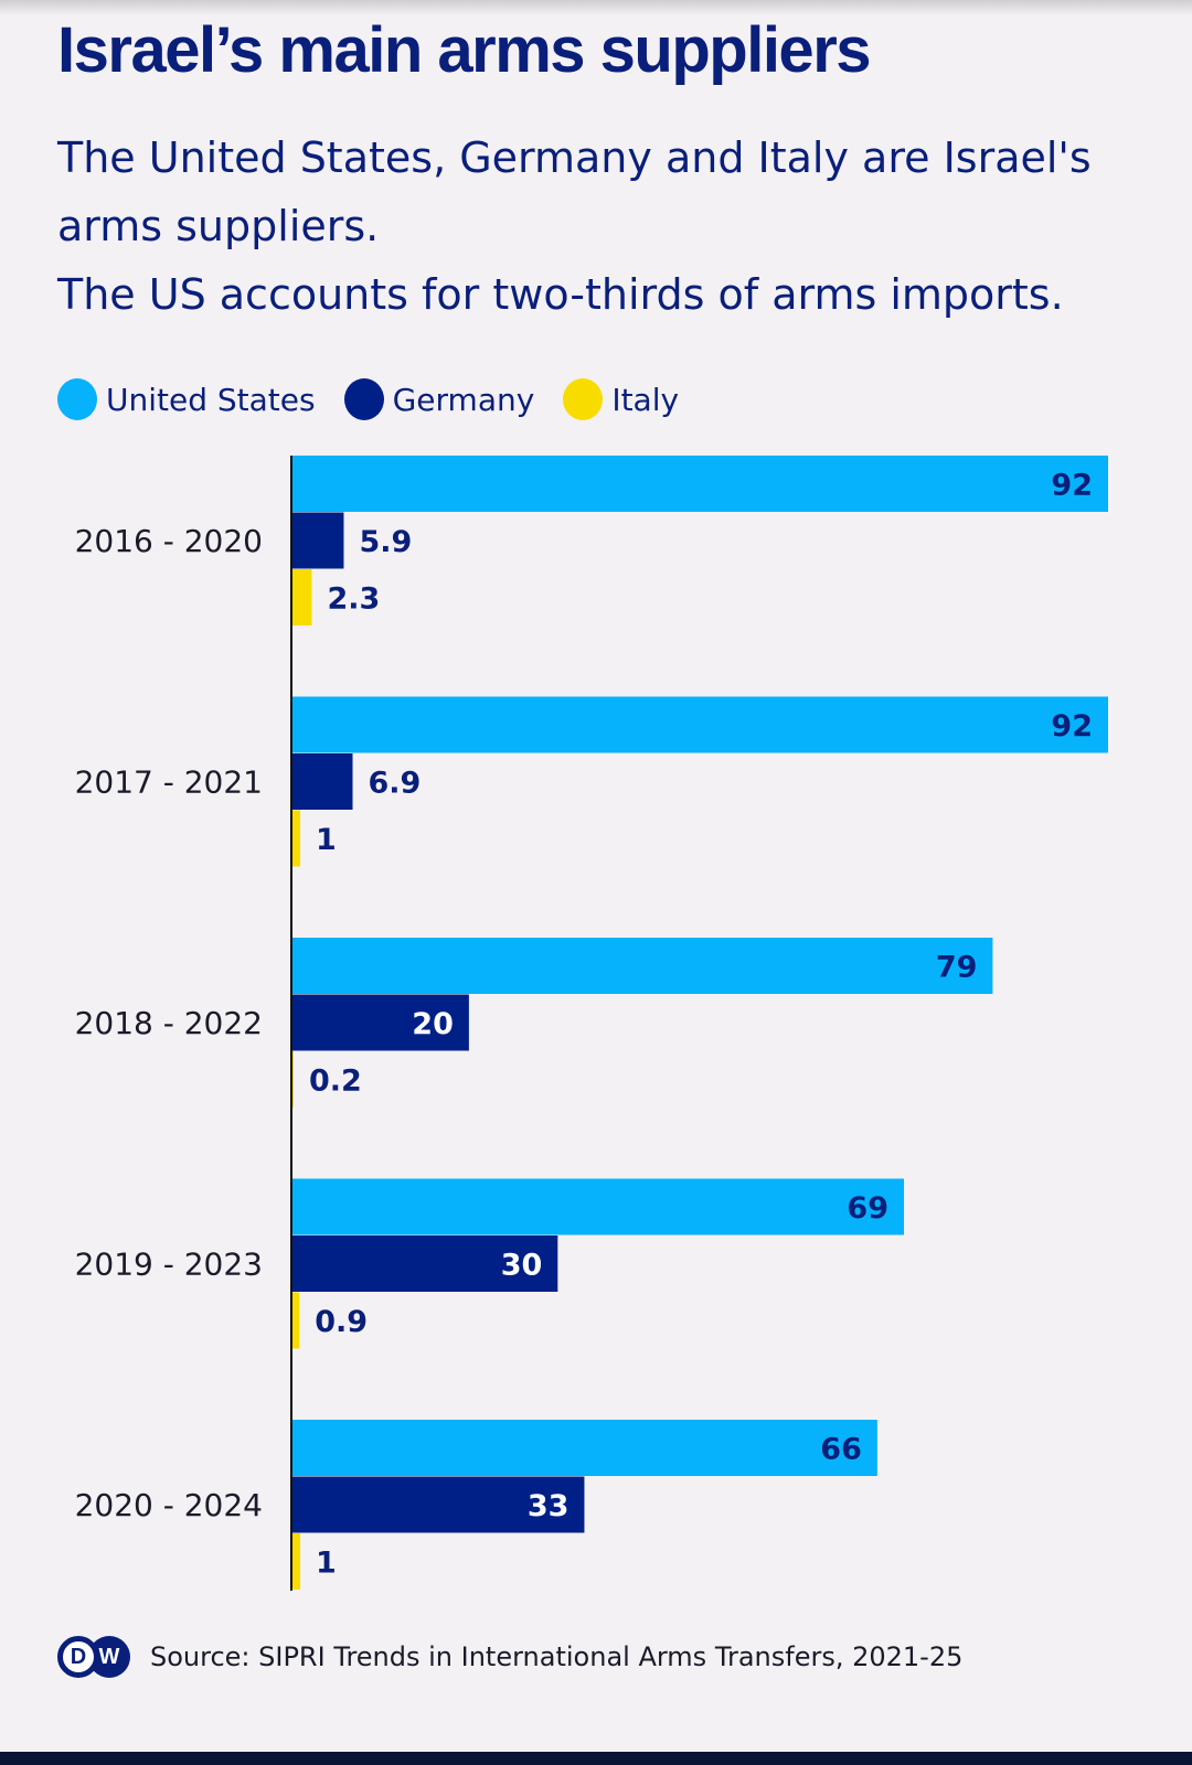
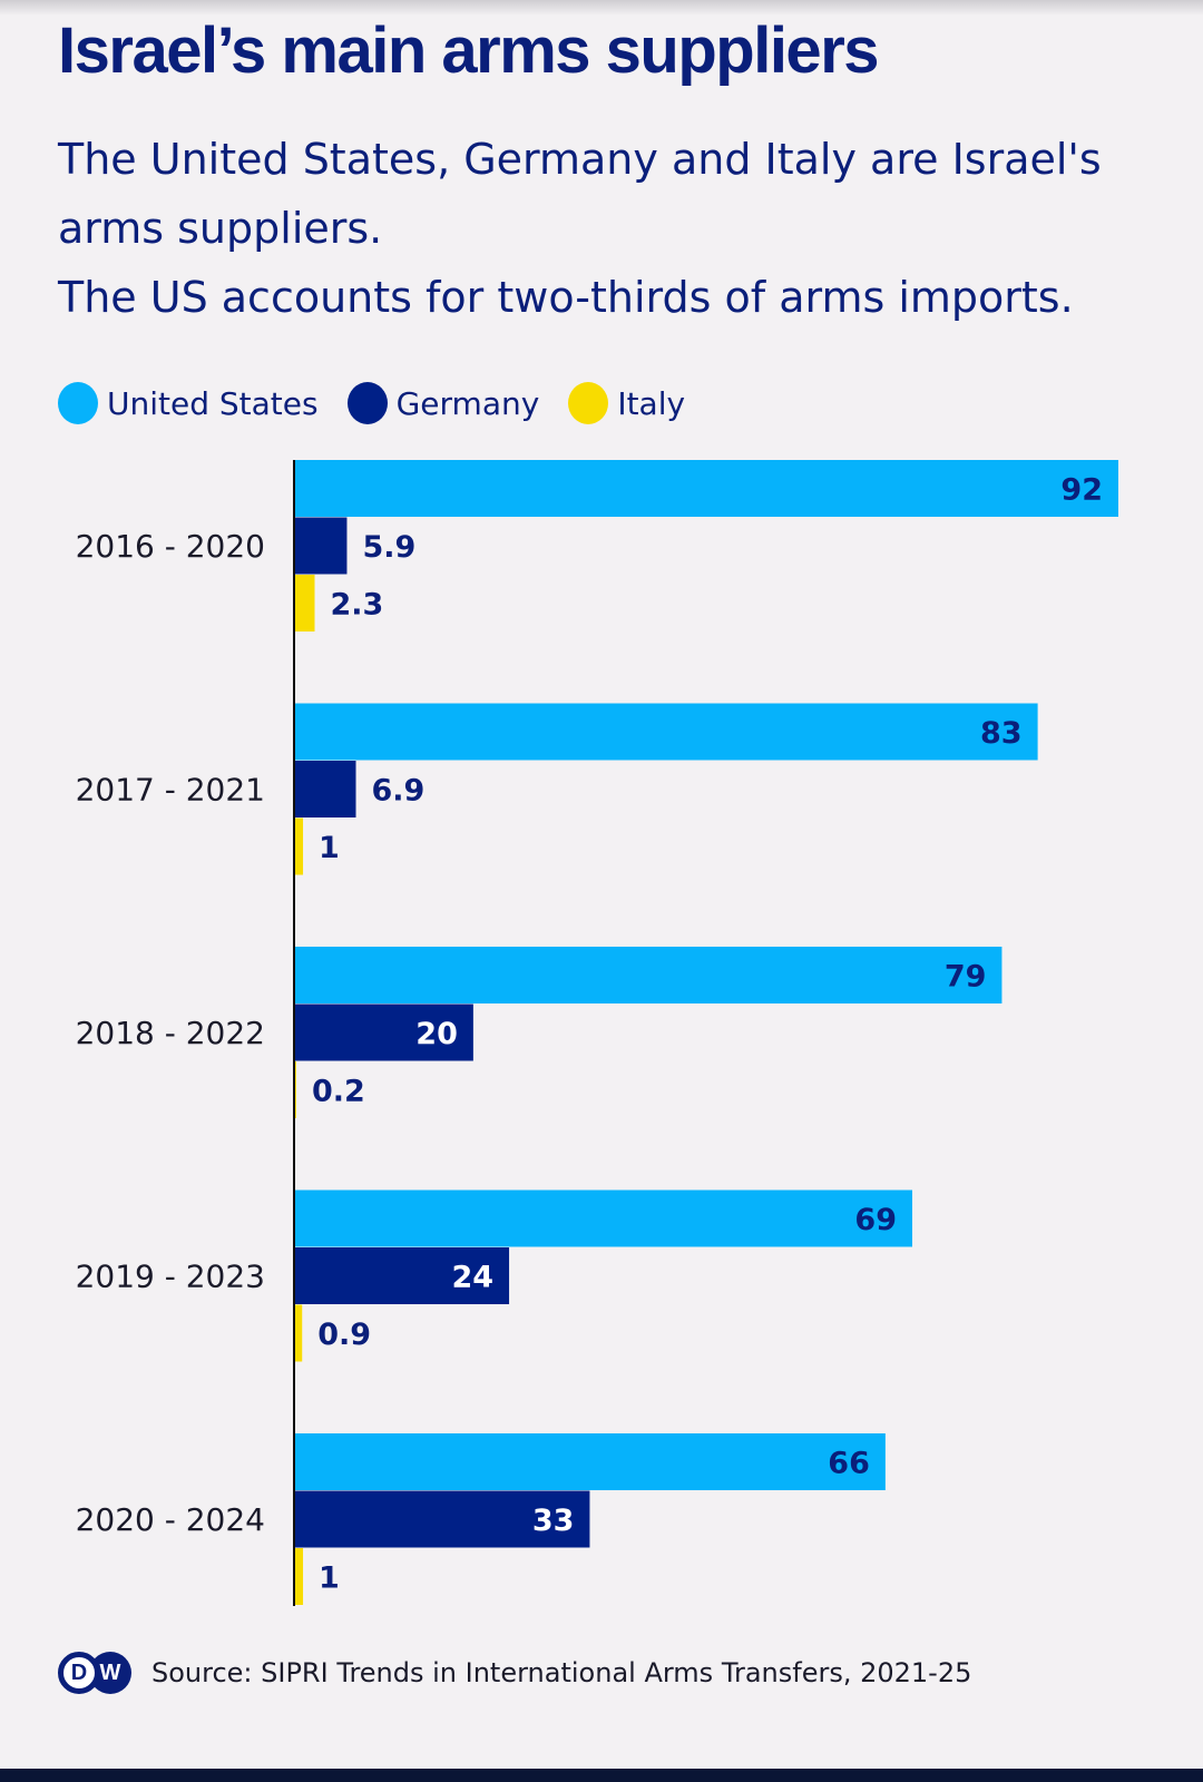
United States/2017 - 2021: 92 -> 83
Germany/2019 - 2023: 30 -> 24
